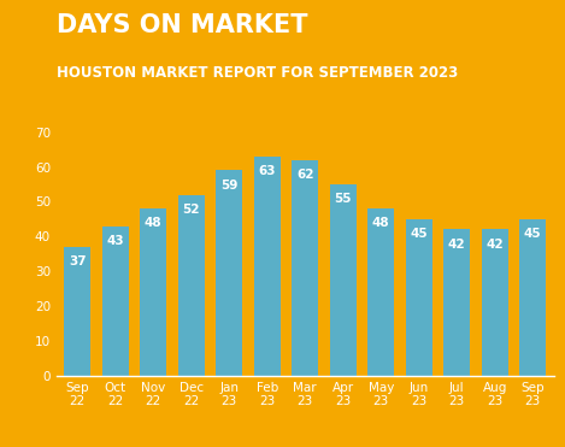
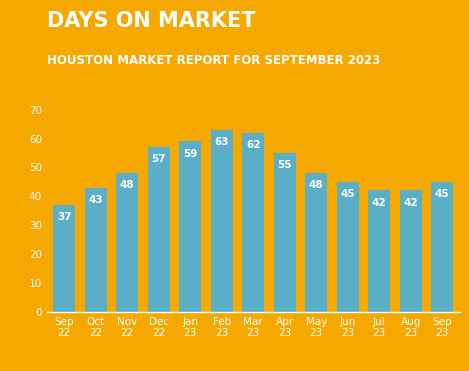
Dec 22: 52 -> 57
